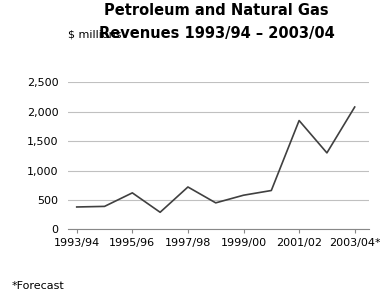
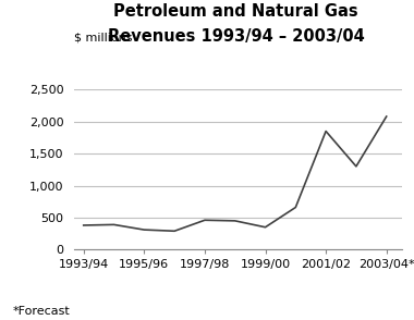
1995/96: 620 -> 310
1997/98: 720 -> 460
1999/00: 580 -> 350
